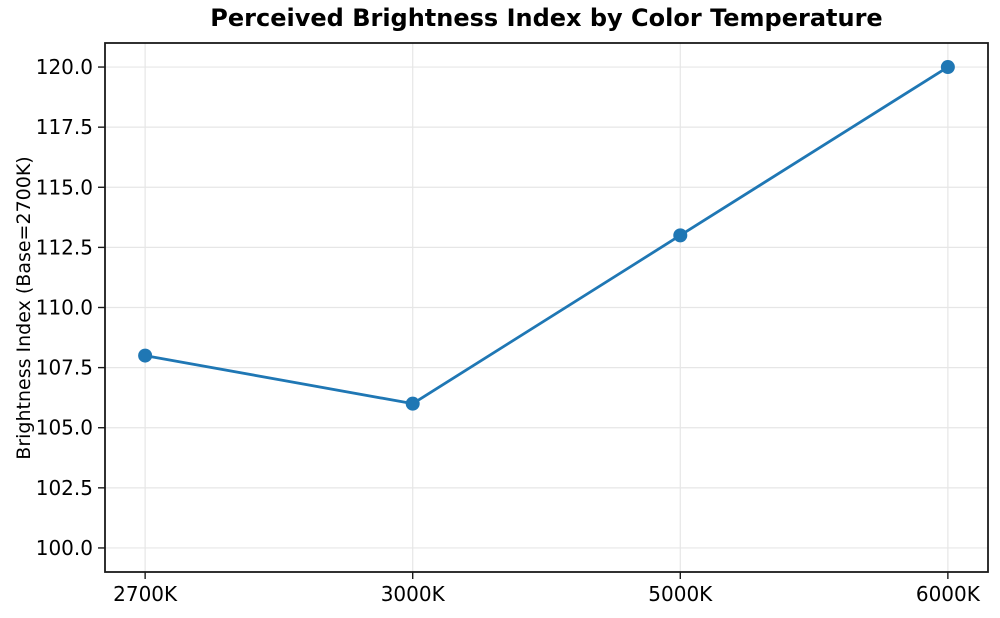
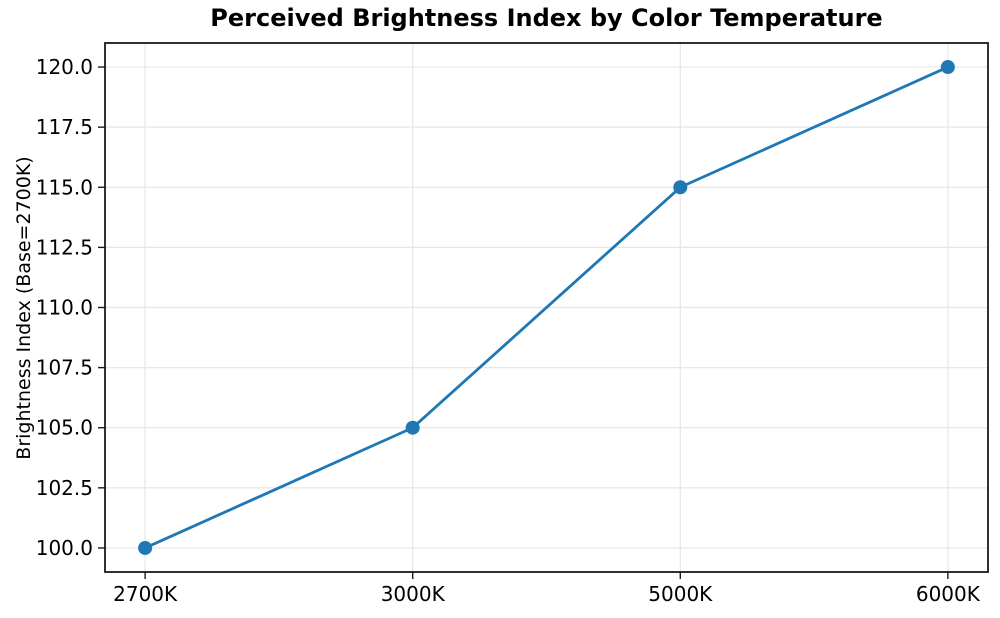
2700K: 108 -> 100
3000K: 106 -> 105
5000K: 113 -> 115
